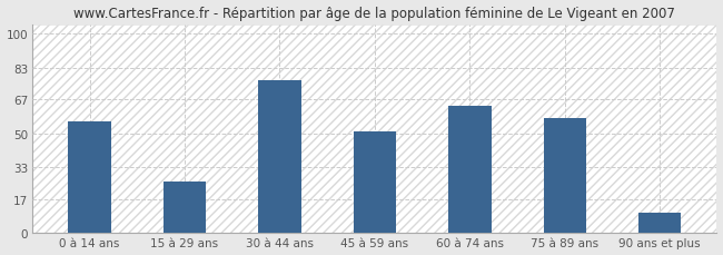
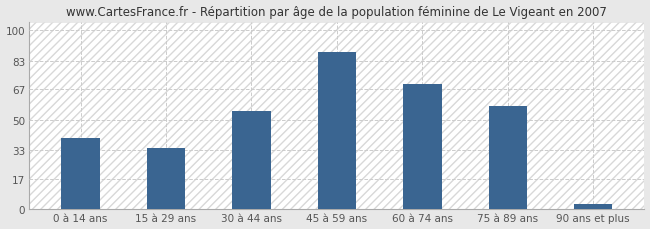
0 à 14 ans: 56 -> 40
15 à 29 ans: 26 -> 34
30 à 44 ans: 77 -> 55
45 à 59 ans: 51 -> 88
60 à 74 ans: 64 -> 70
90 ans et plus: 10 -> 3
